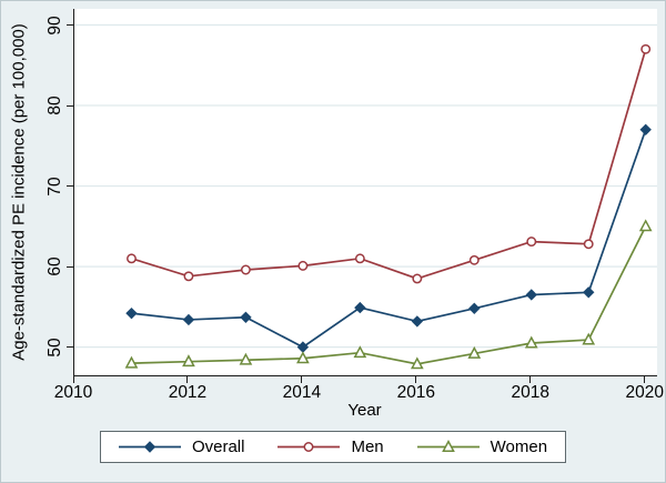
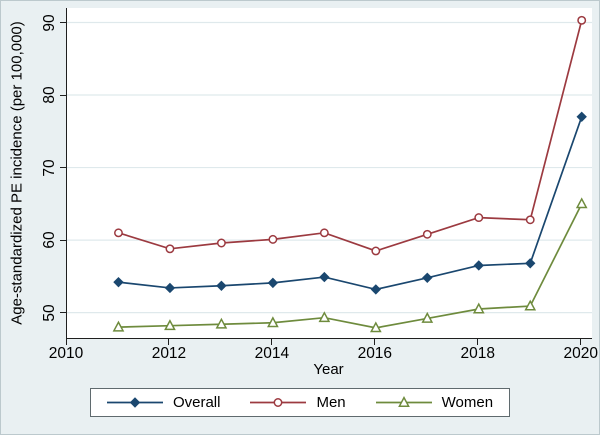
Overall/2014: 50 -> 54
Men/2020: 87 -> 90
